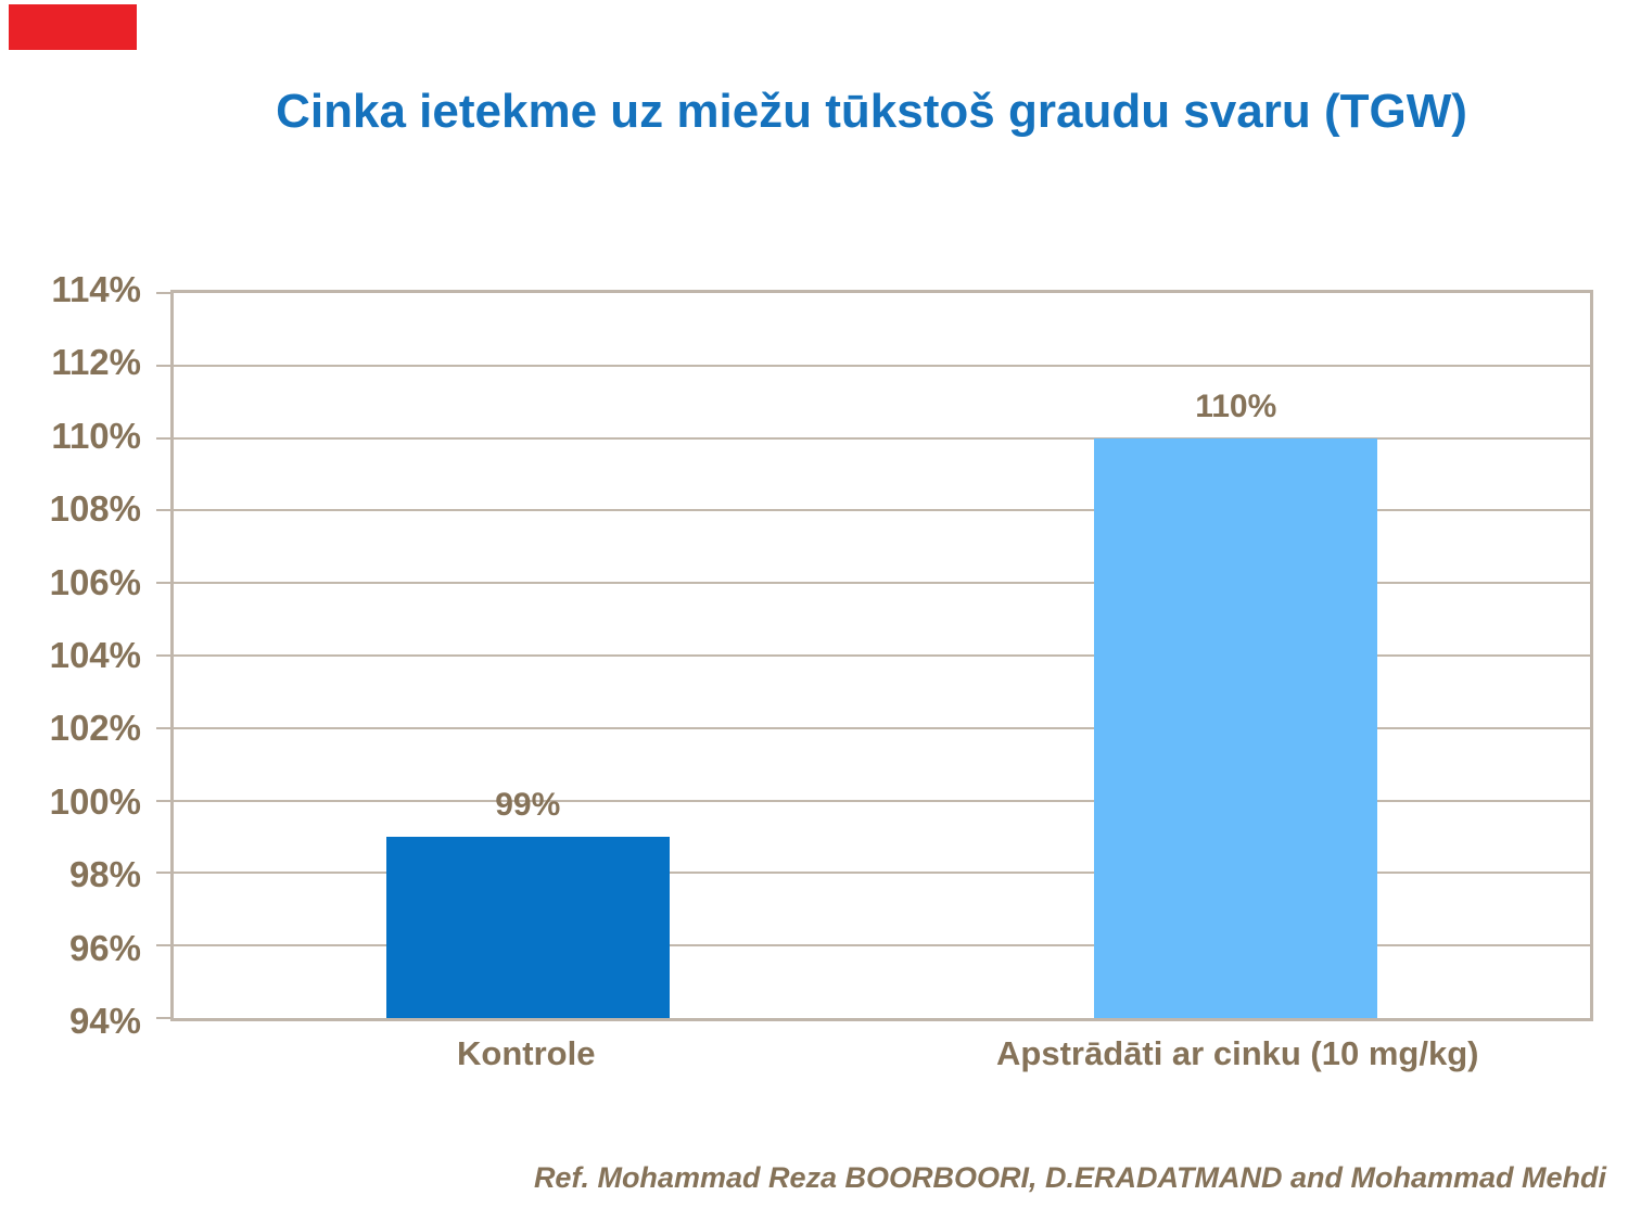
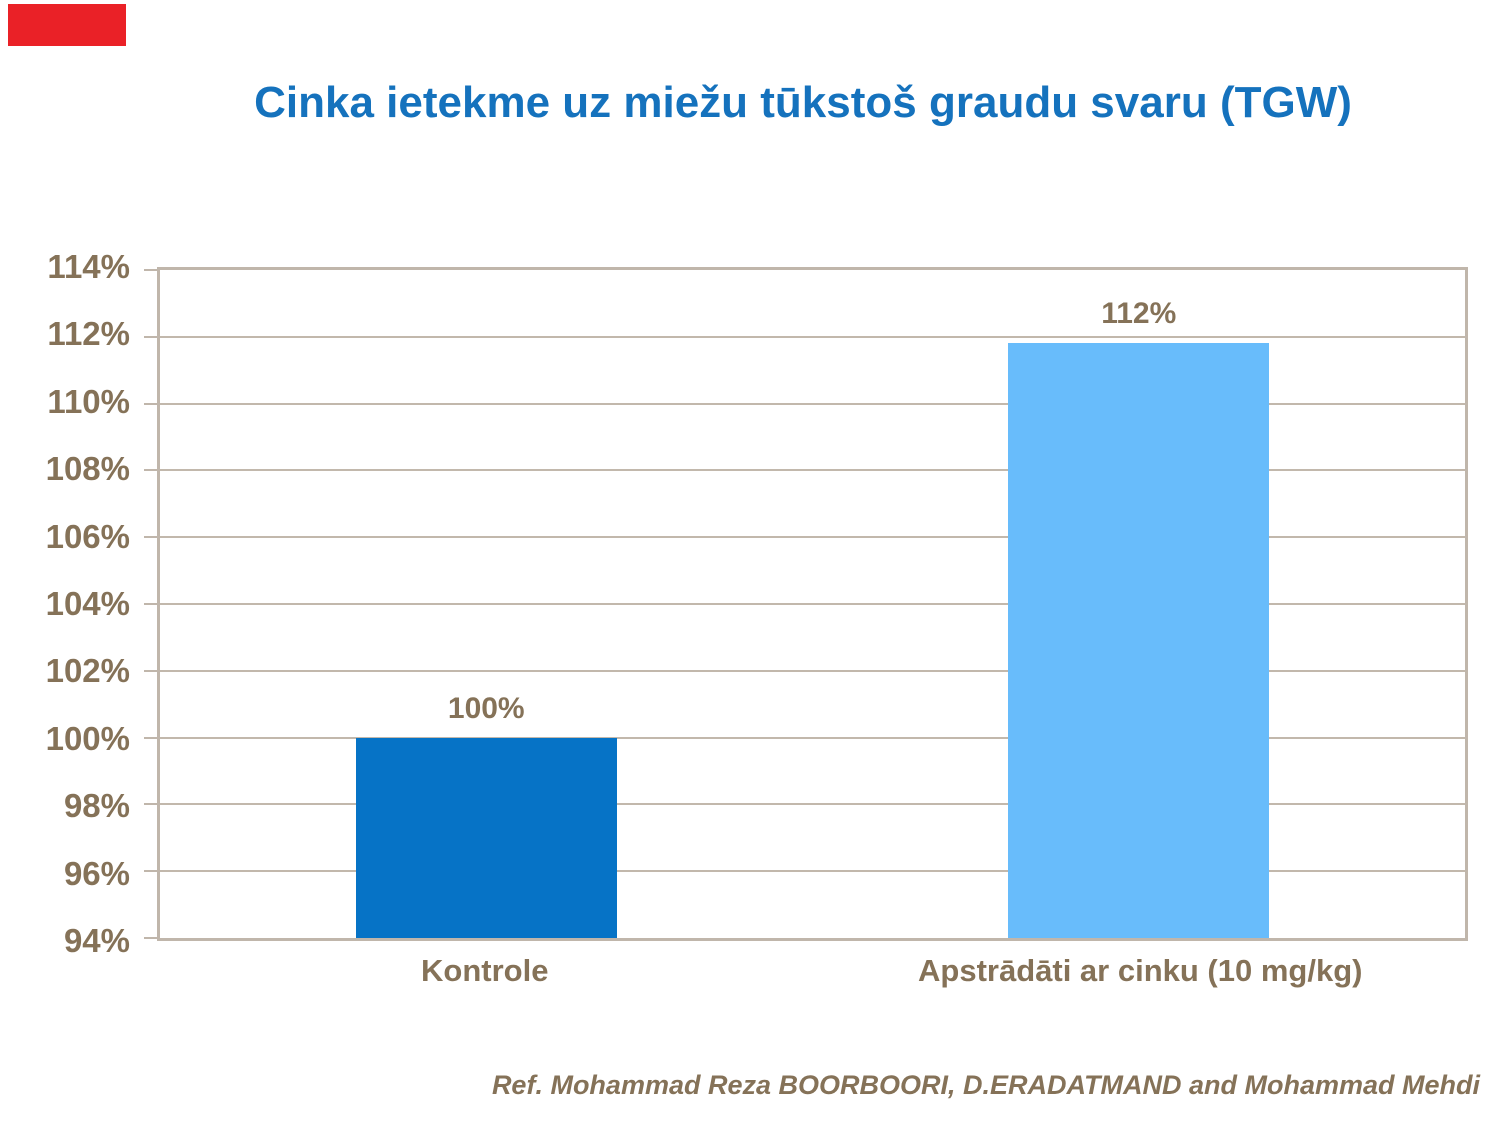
Kontrole: 99% -> 100%
Apstrādāti ar cinku (10 mg/kg): 110% -> 112%
